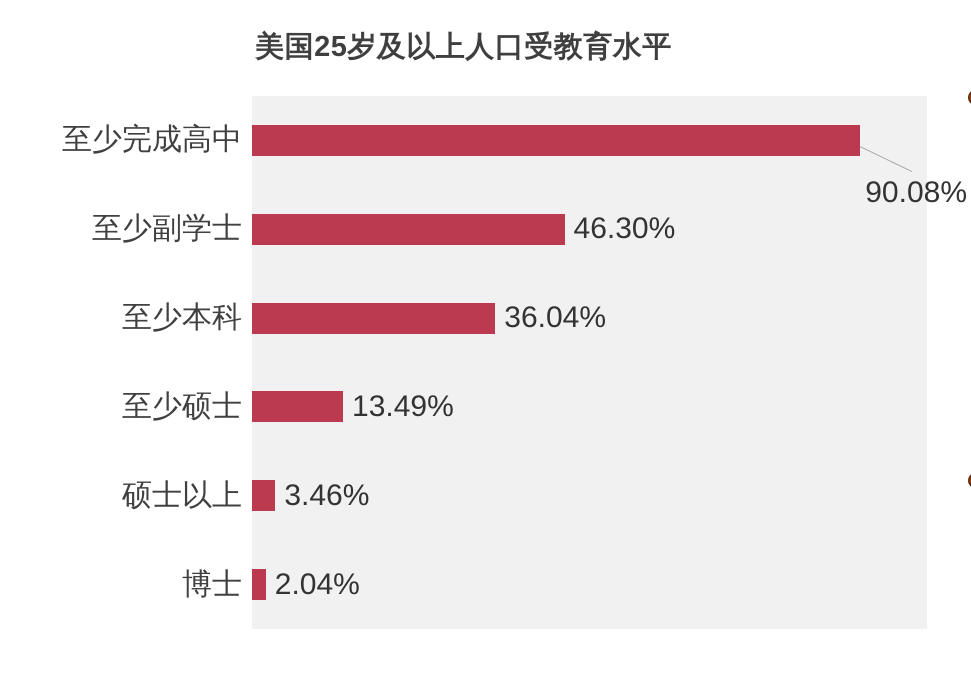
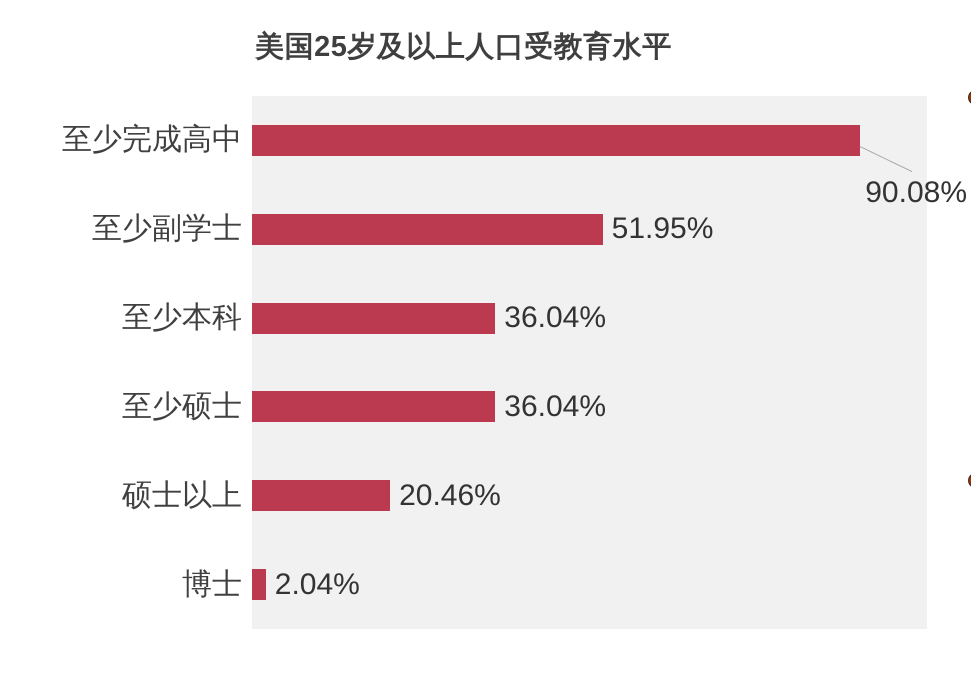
至少副学士: 46.30% -> 51.95%
至少硕士: 13.49% -> 36.04%
硕士以上: 3.46% -> 20.46%
